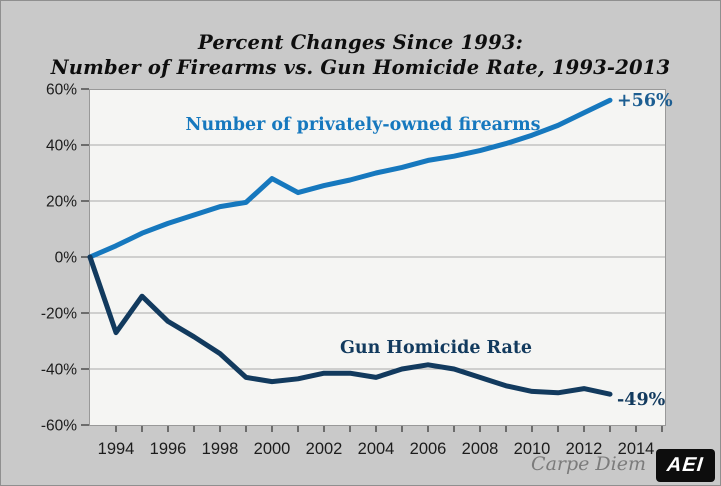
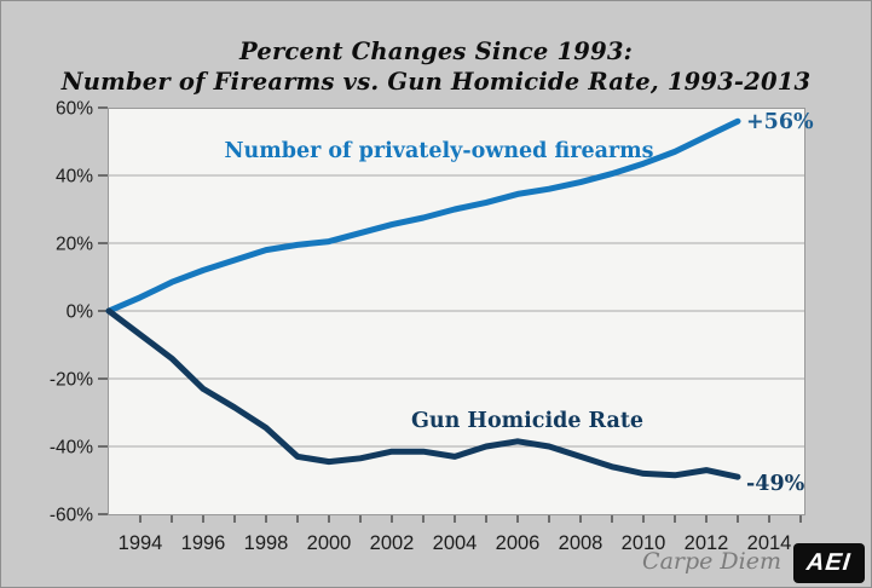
Gun Homicide Rate/1994: -27% -> -7%
Number of privately-owned firearms/2000: 28% -> 20%
